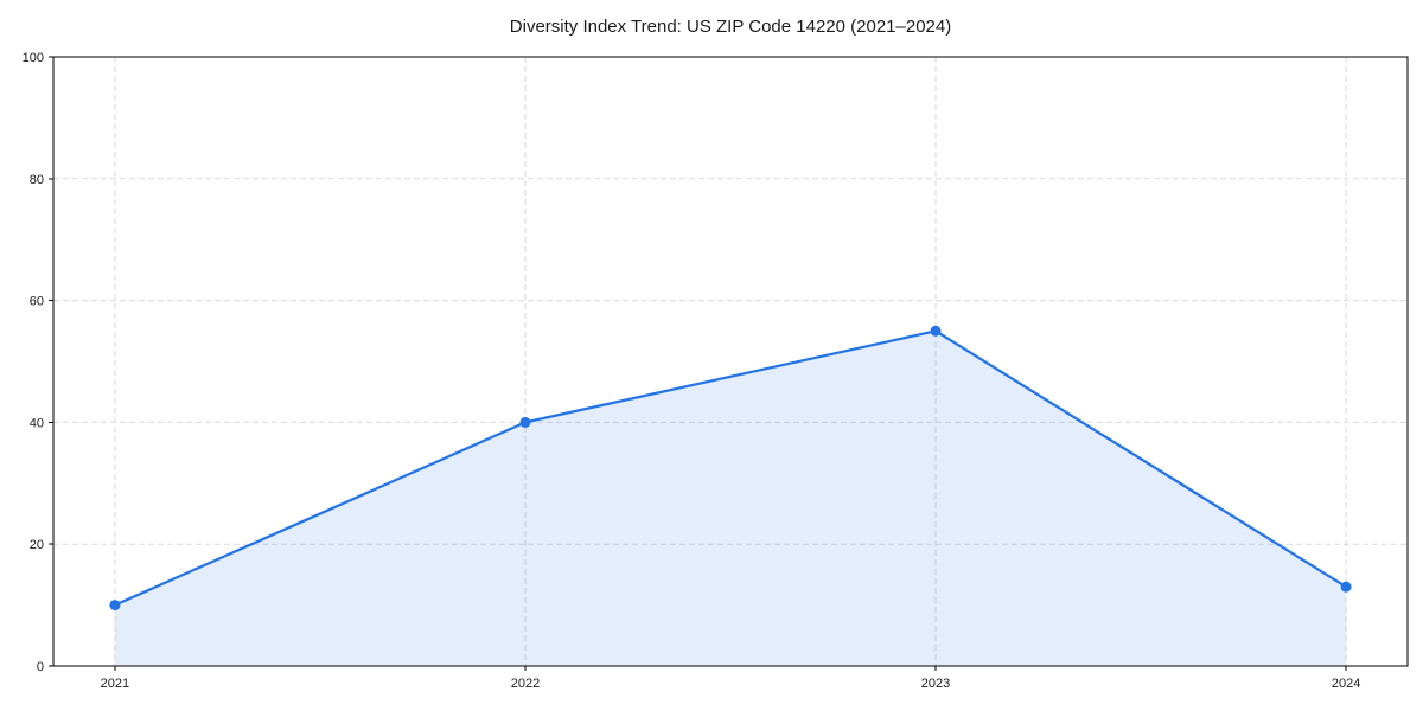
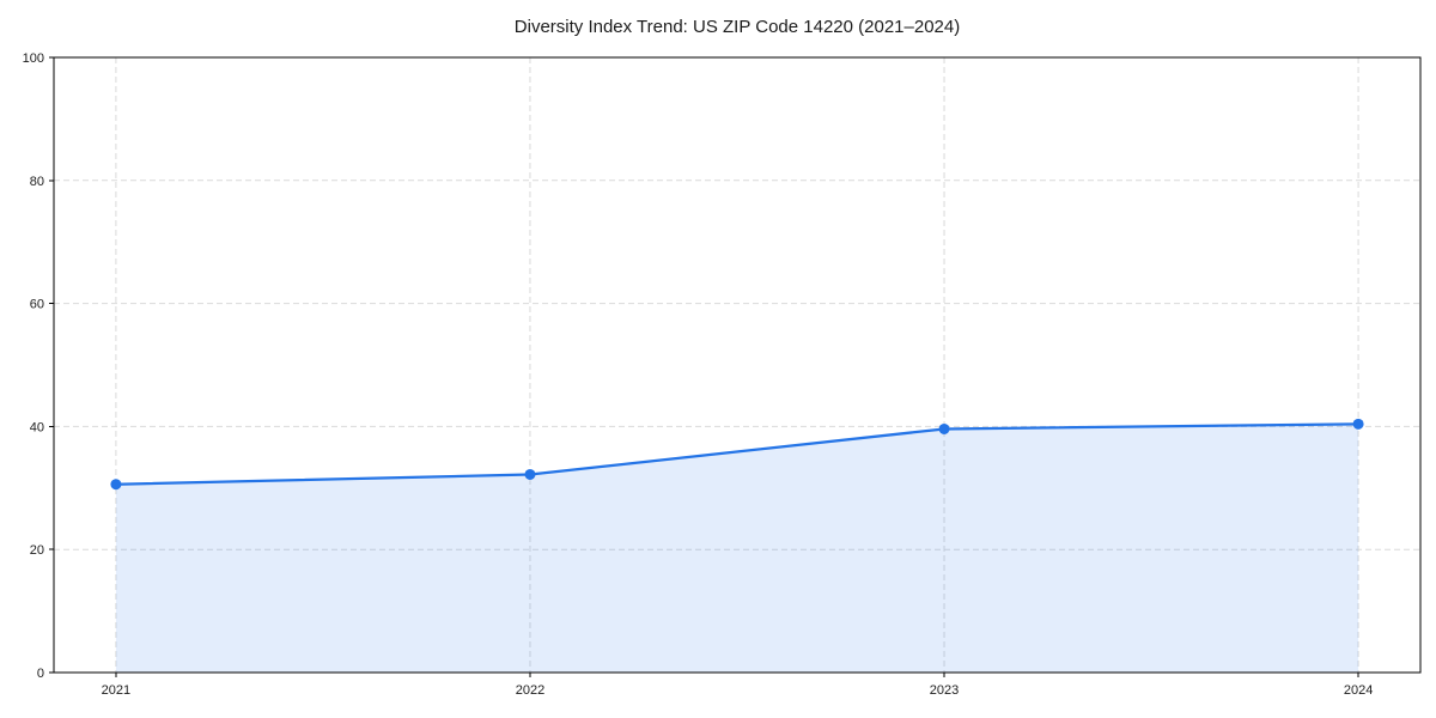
2021: 10 -> 31
2022: 40 -> 32
2023: 55 -> 40
2024: 13 -> 40
